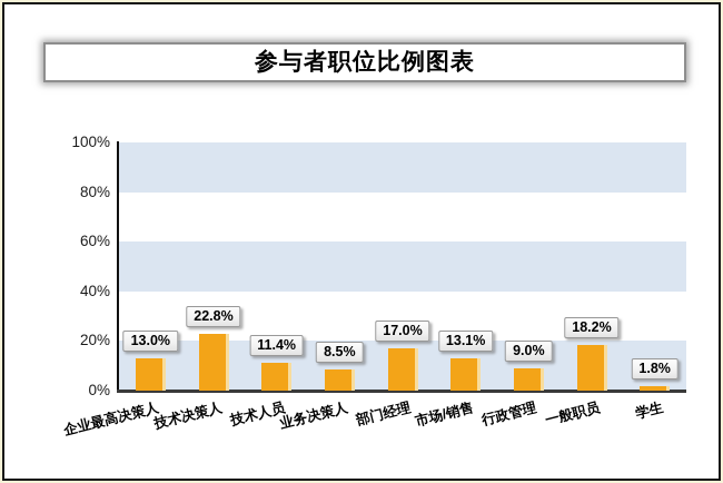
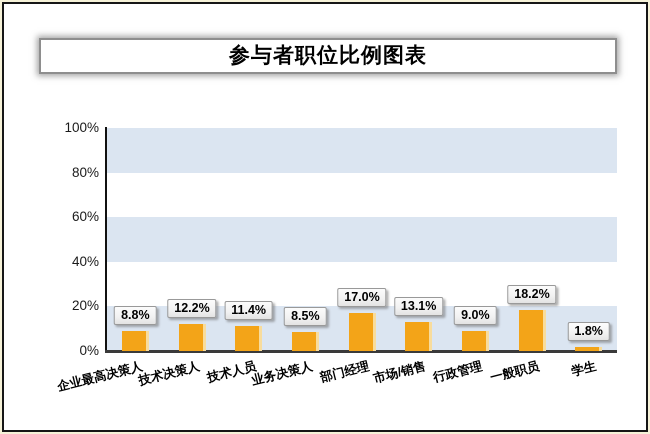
企业最高决策人: 13.0% -> 8.8%
技术决策人: 22.8% -> 12.2%
